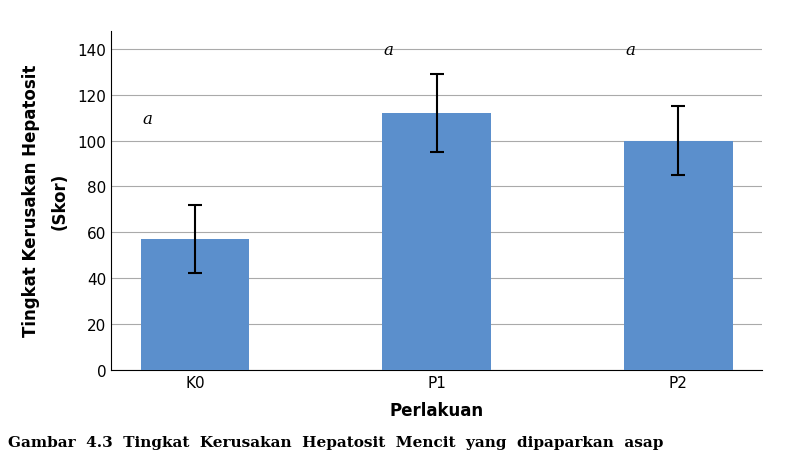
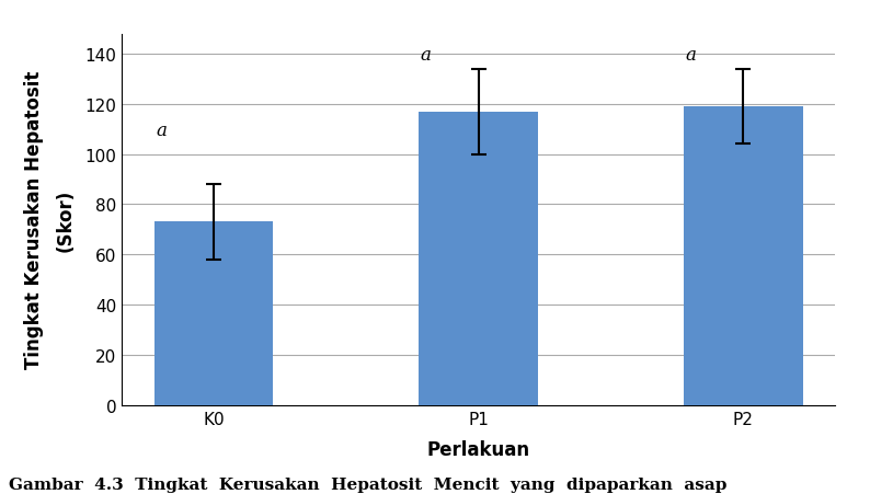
K0: 57 -> 73
P1: 112 -> 117
P2: 100 -> 119
